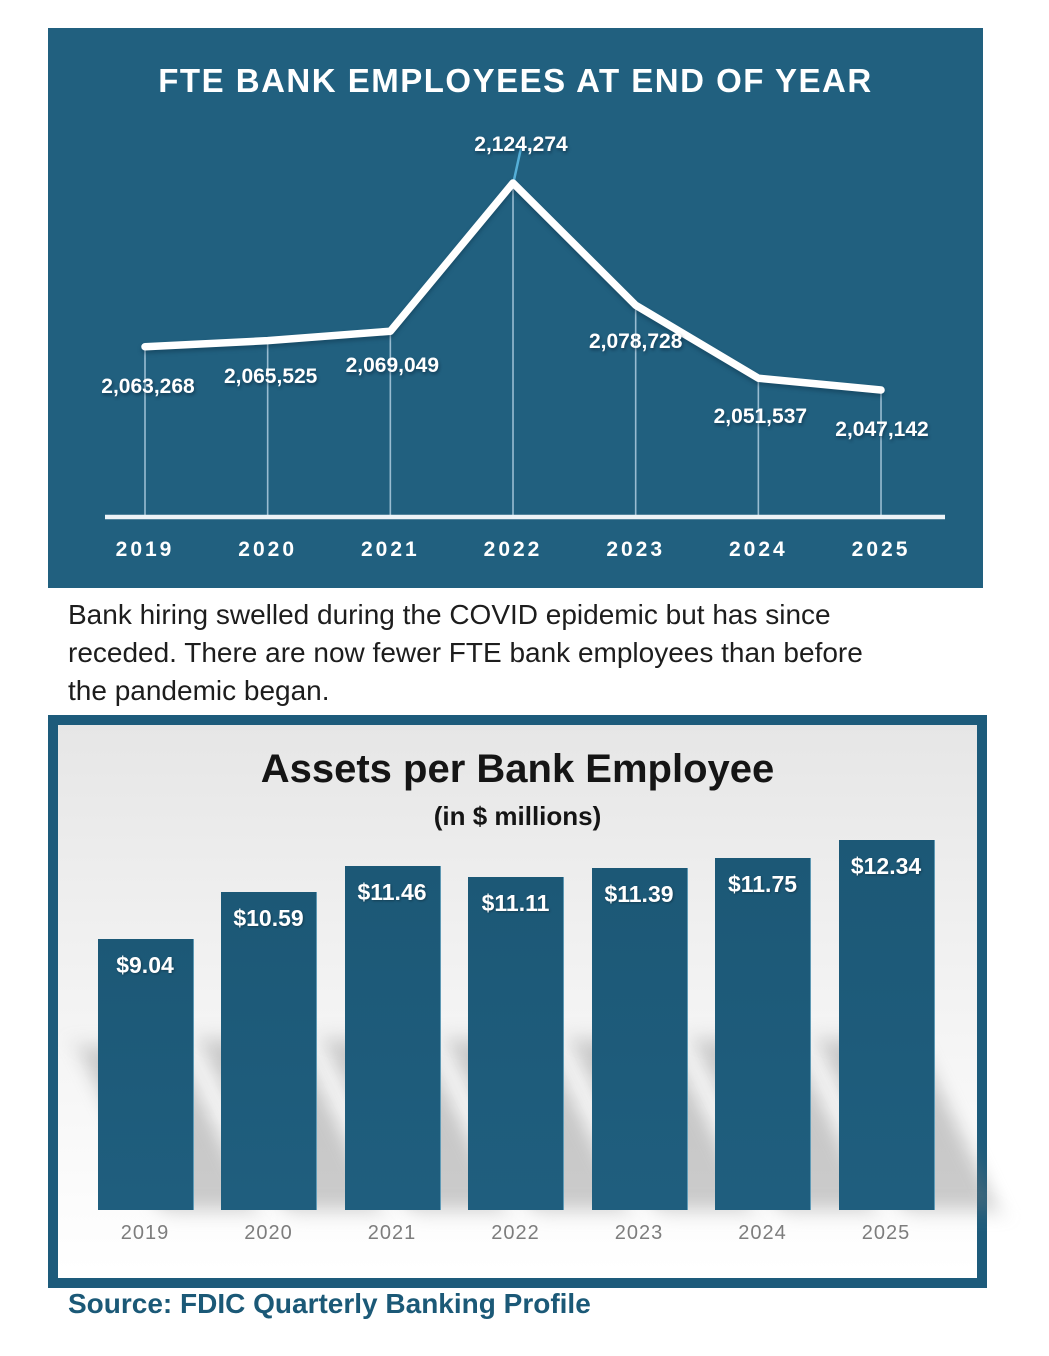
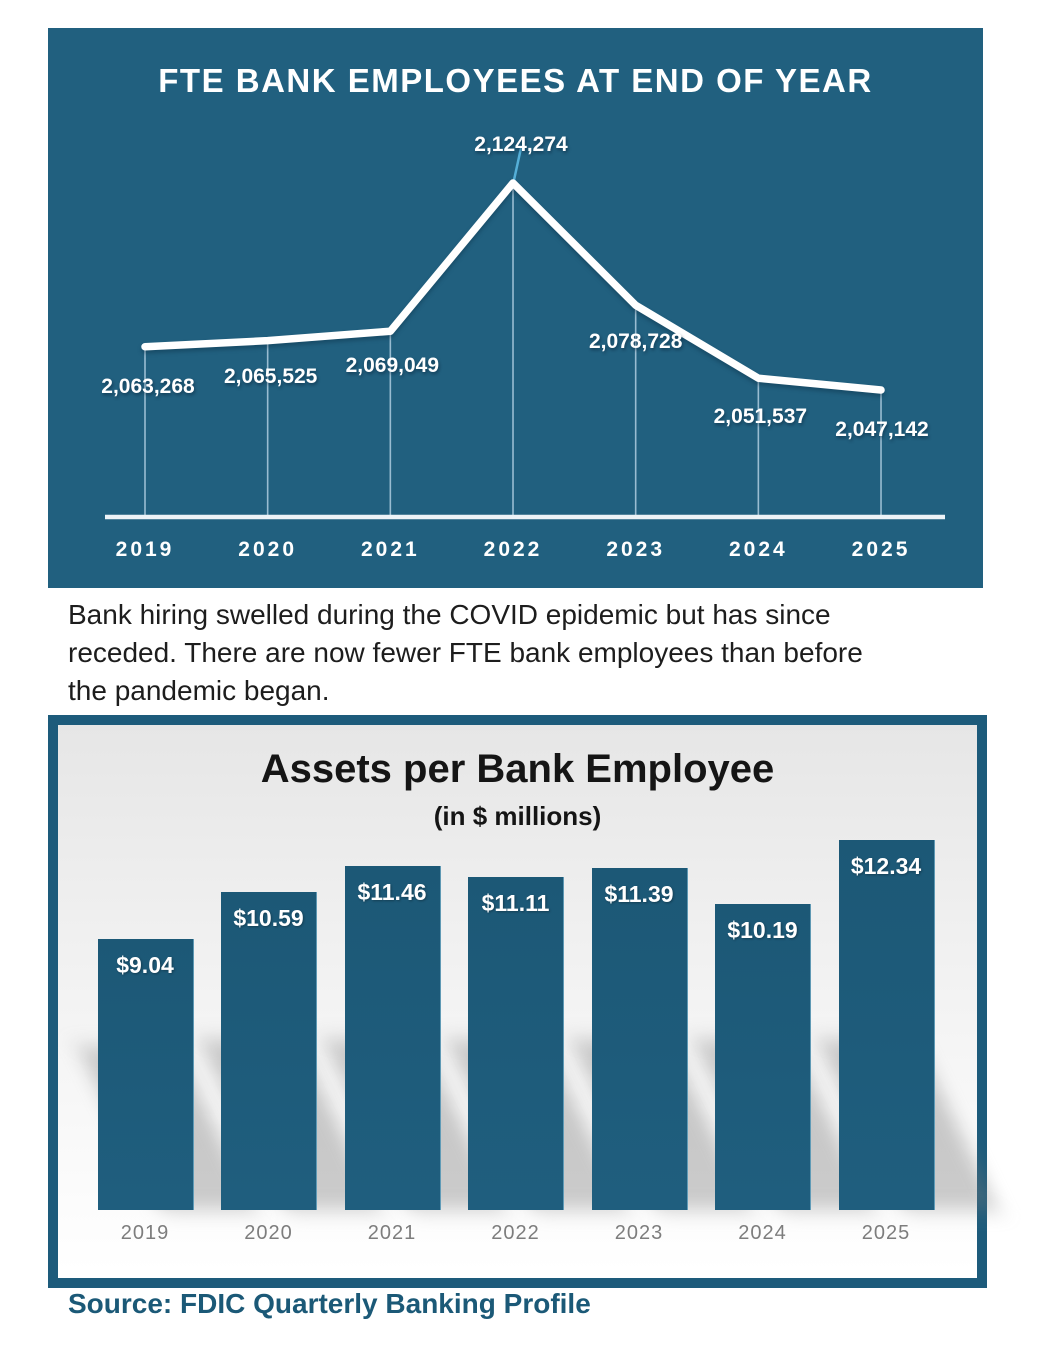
Assets per Bank Employee/2024: $11.75 -> $10.19
